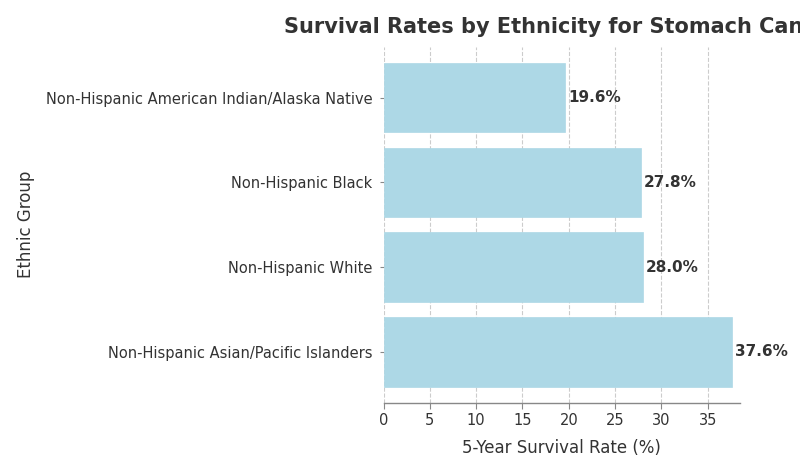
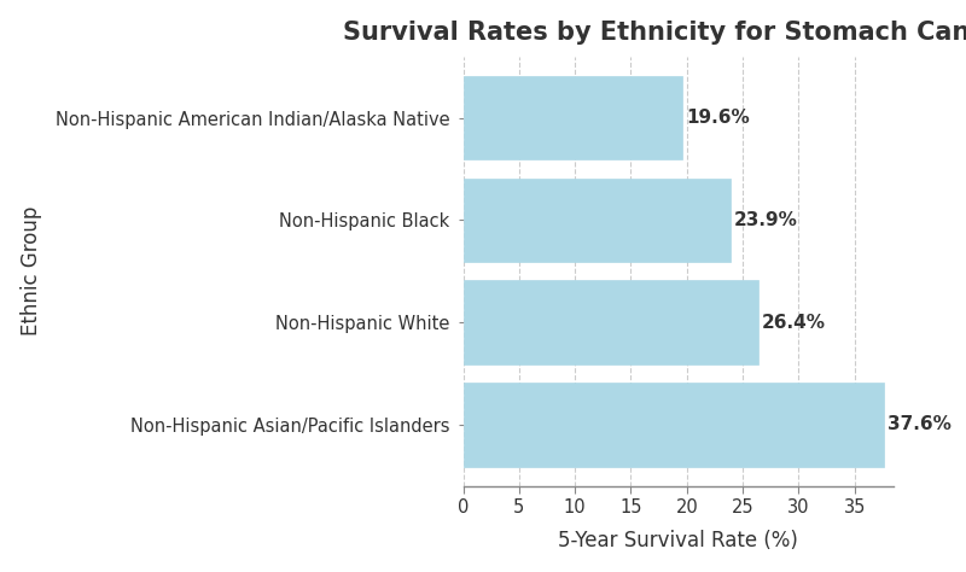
Non-Hispanic Black: 27.8% -> 23.9%
Non-Hispanic White: 28.0% -> 26.4%
